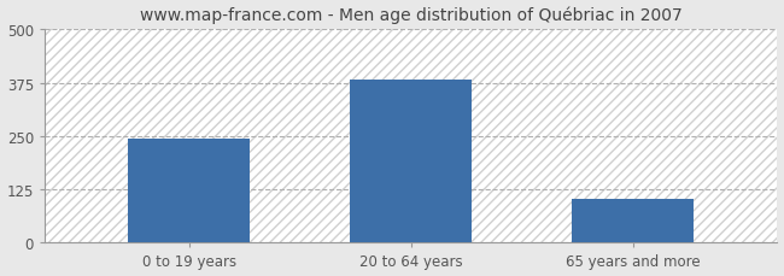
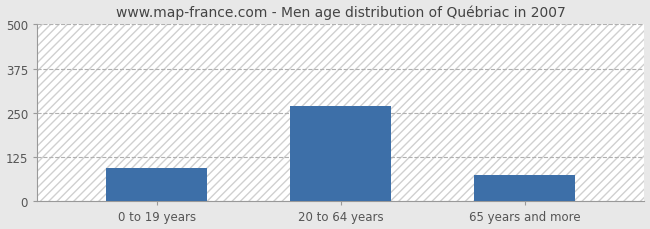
0 to 19 years: 245 -> 95
20 to 64 years: 383 -> 270
65 years and more: 103 -> 75
